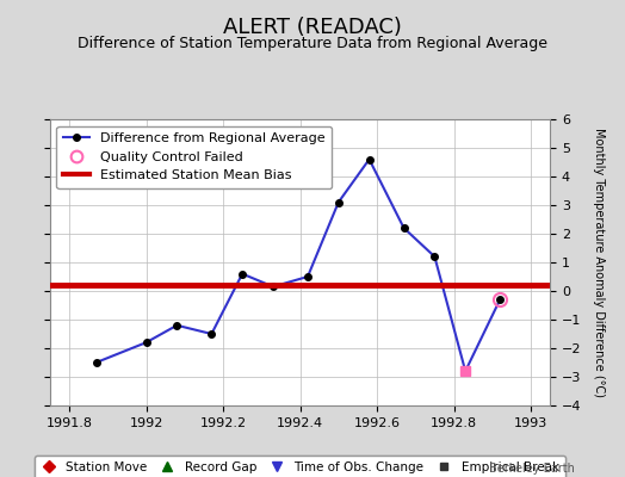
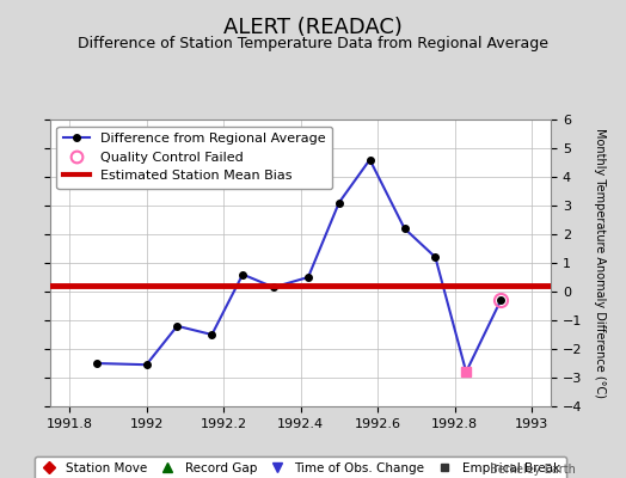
1992: -1.80 -> -2.55
